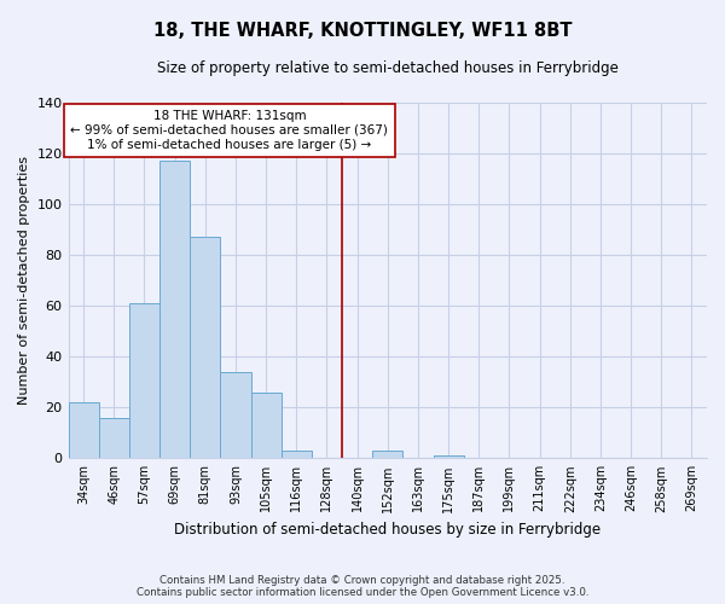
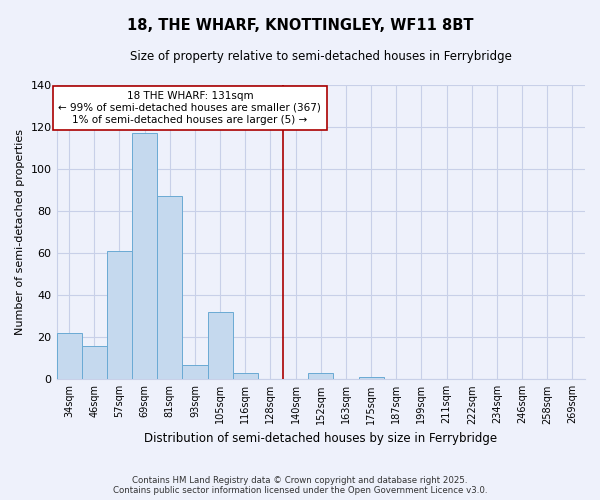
93sqm: 34 -> 7
105sqm: 26 -> 32
